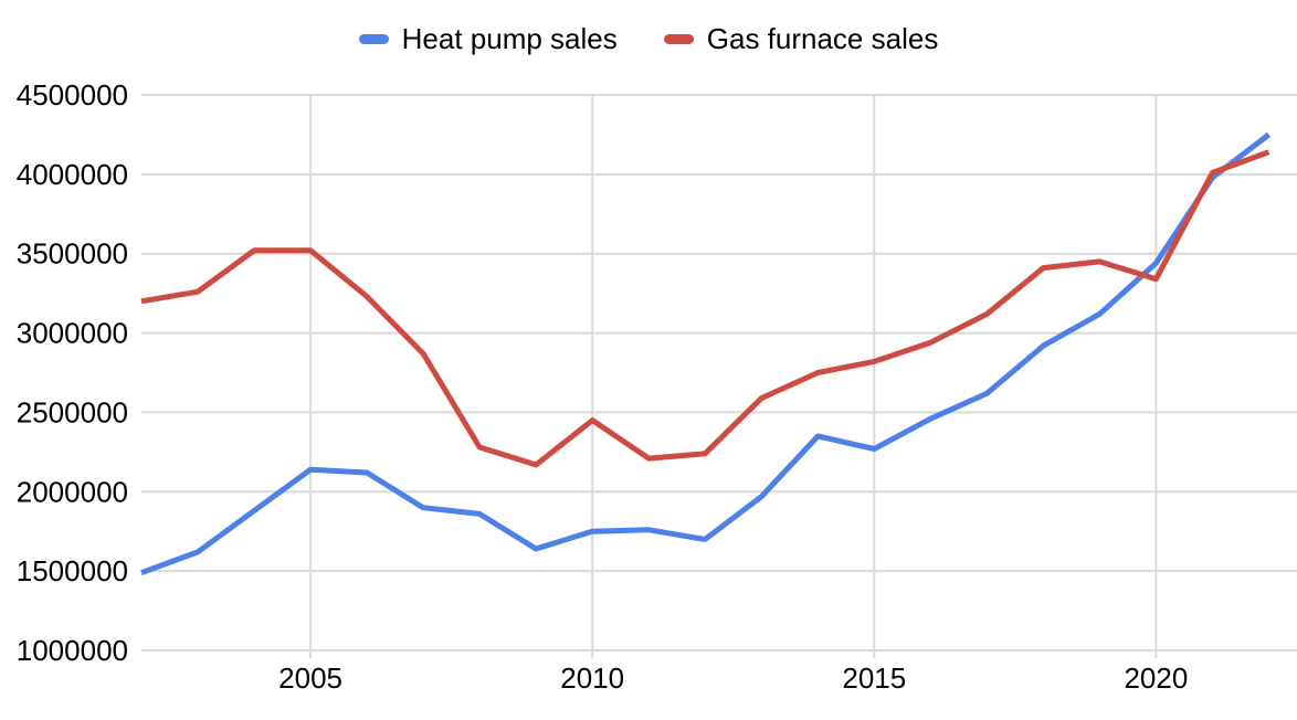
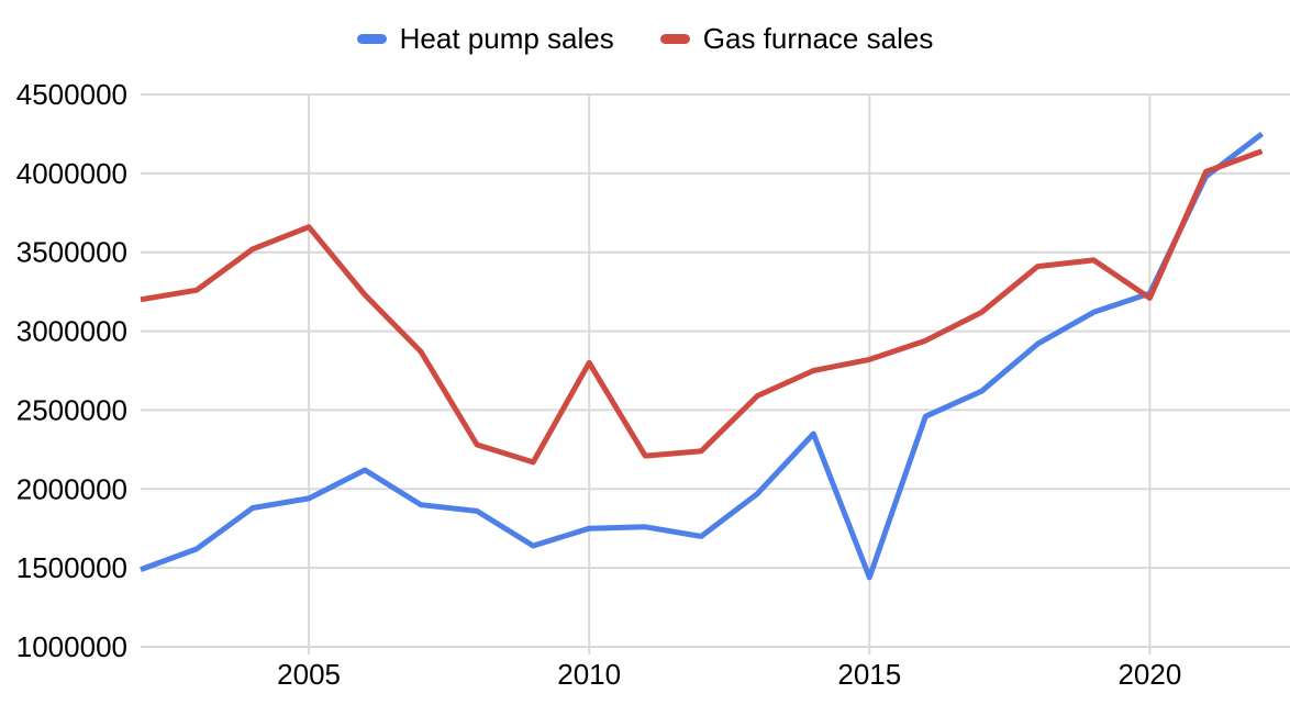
Heat pump sales/2005: 2140000 -> 1940000
Gas furnace sales/2005: 3520000 -> 3660000
Gas furnace sales/2010: 2450000 -> 2800000
Heat pump sales/2015: 2270000 -> 1440000
Heat pump sales/2020: 3440000 -> 3240000
Gas furnace sales/2020: 3340000 -> 3210000
